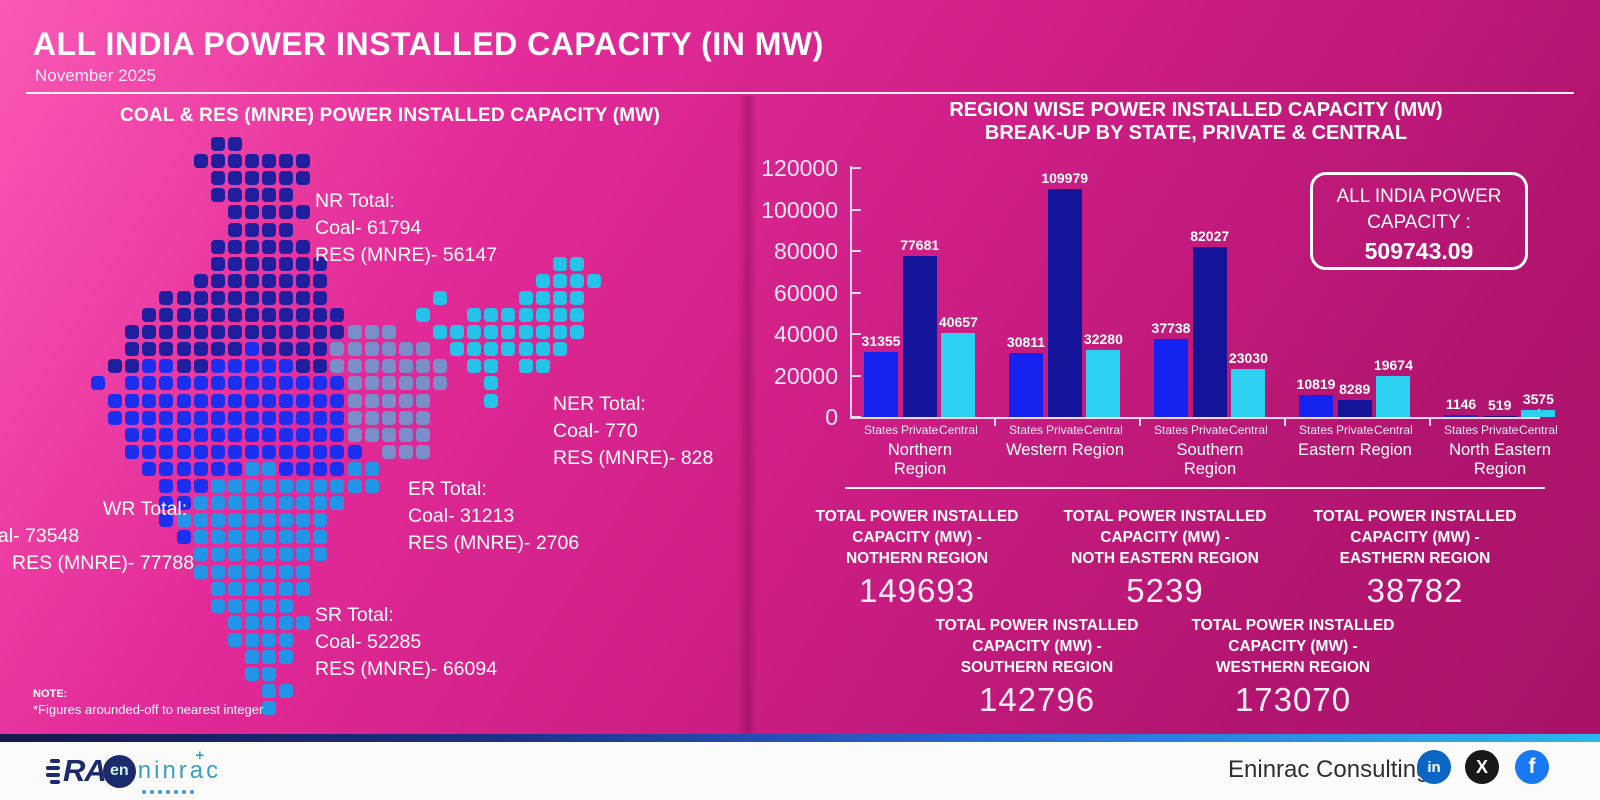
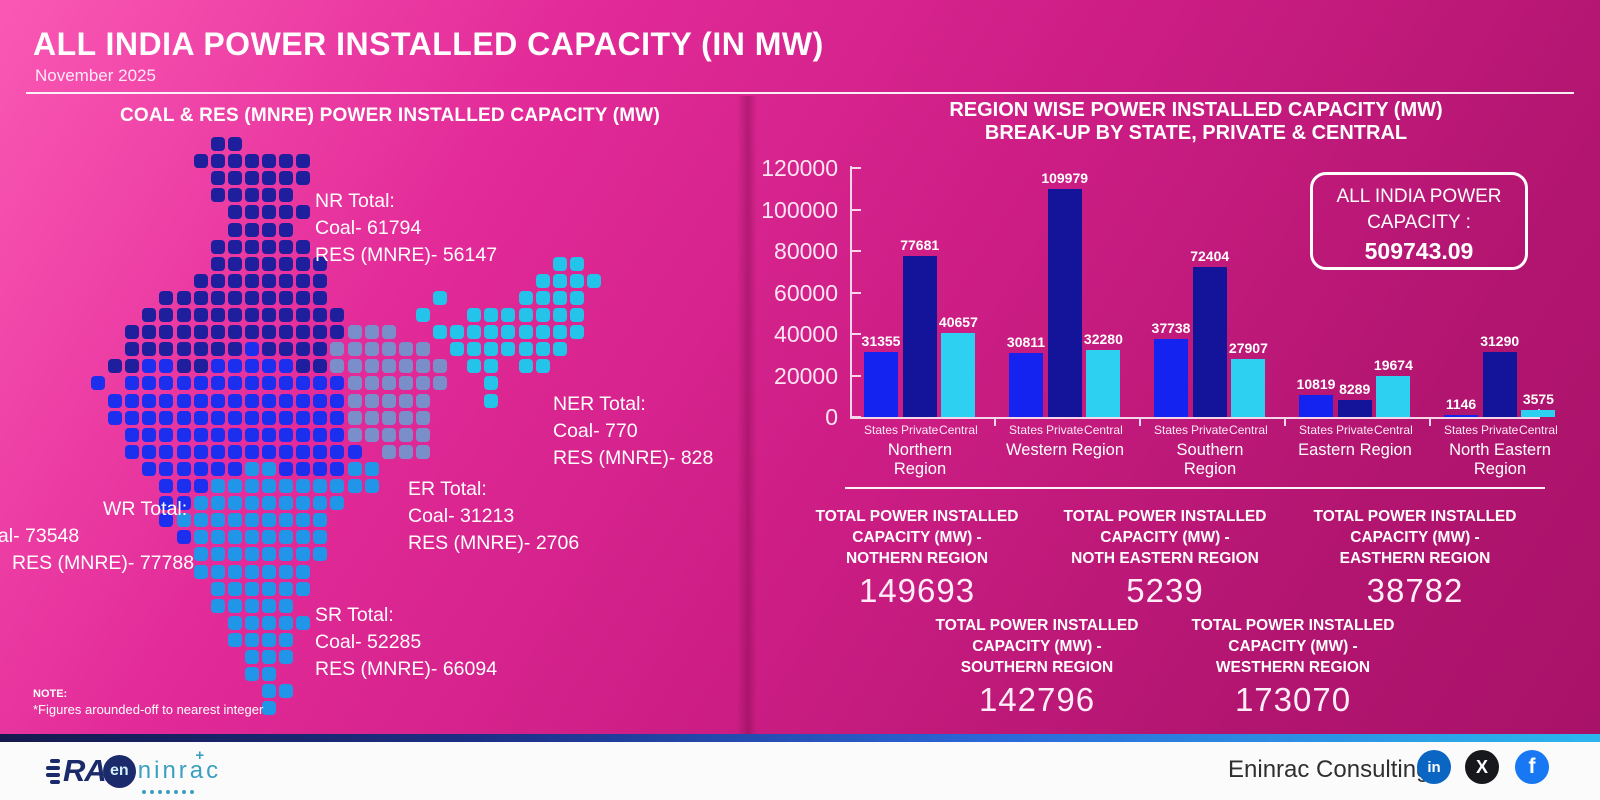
Private/Southern Region: 82027 -> 72404
Central/Southern Region: 23030 -> 27907
Private/North Eastern Region: 519 -> 31290
